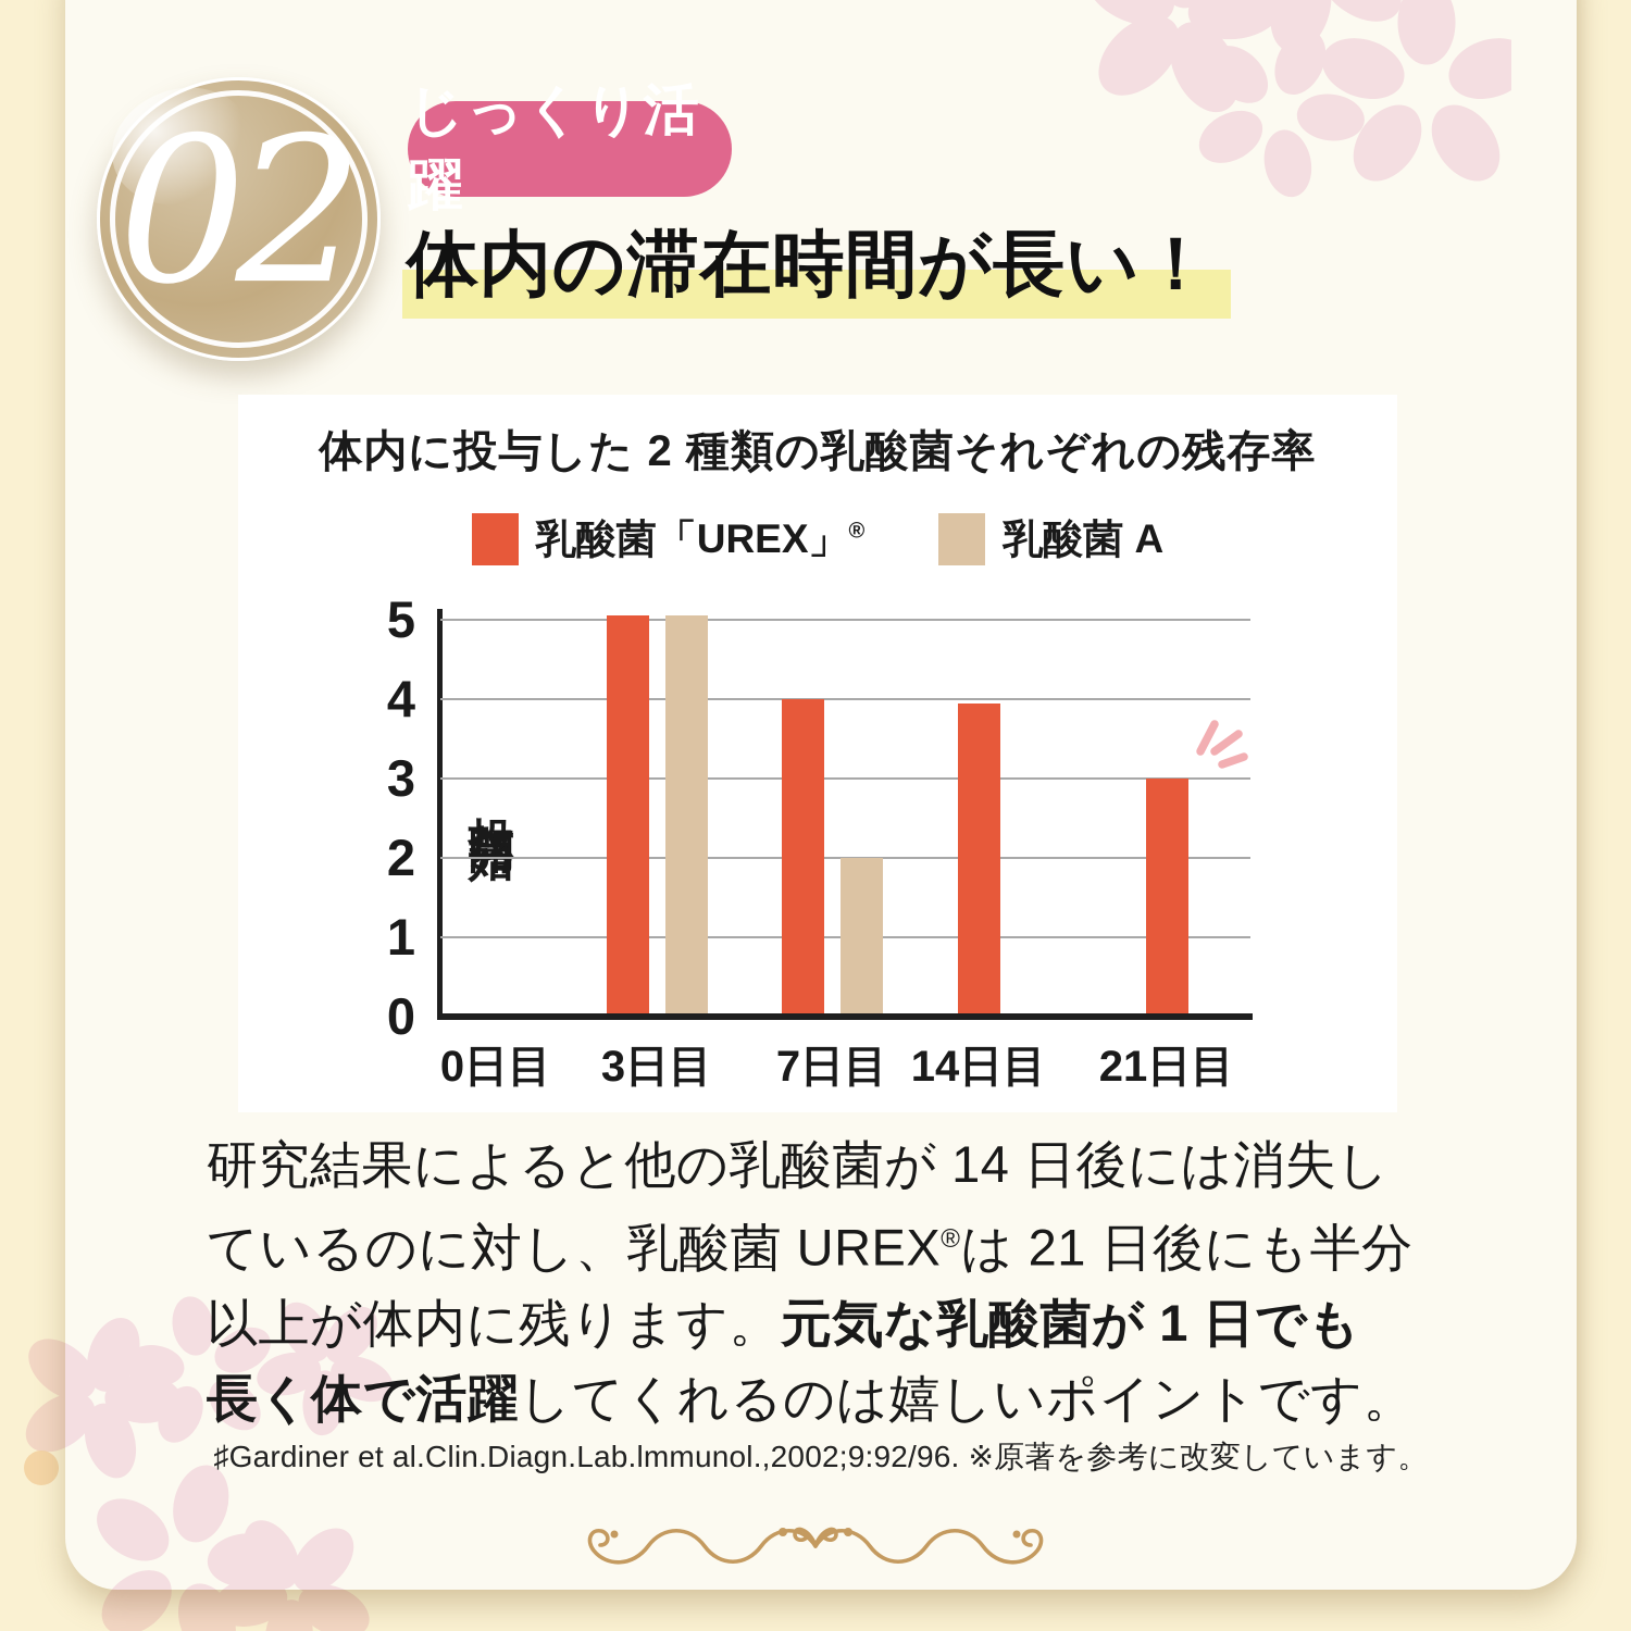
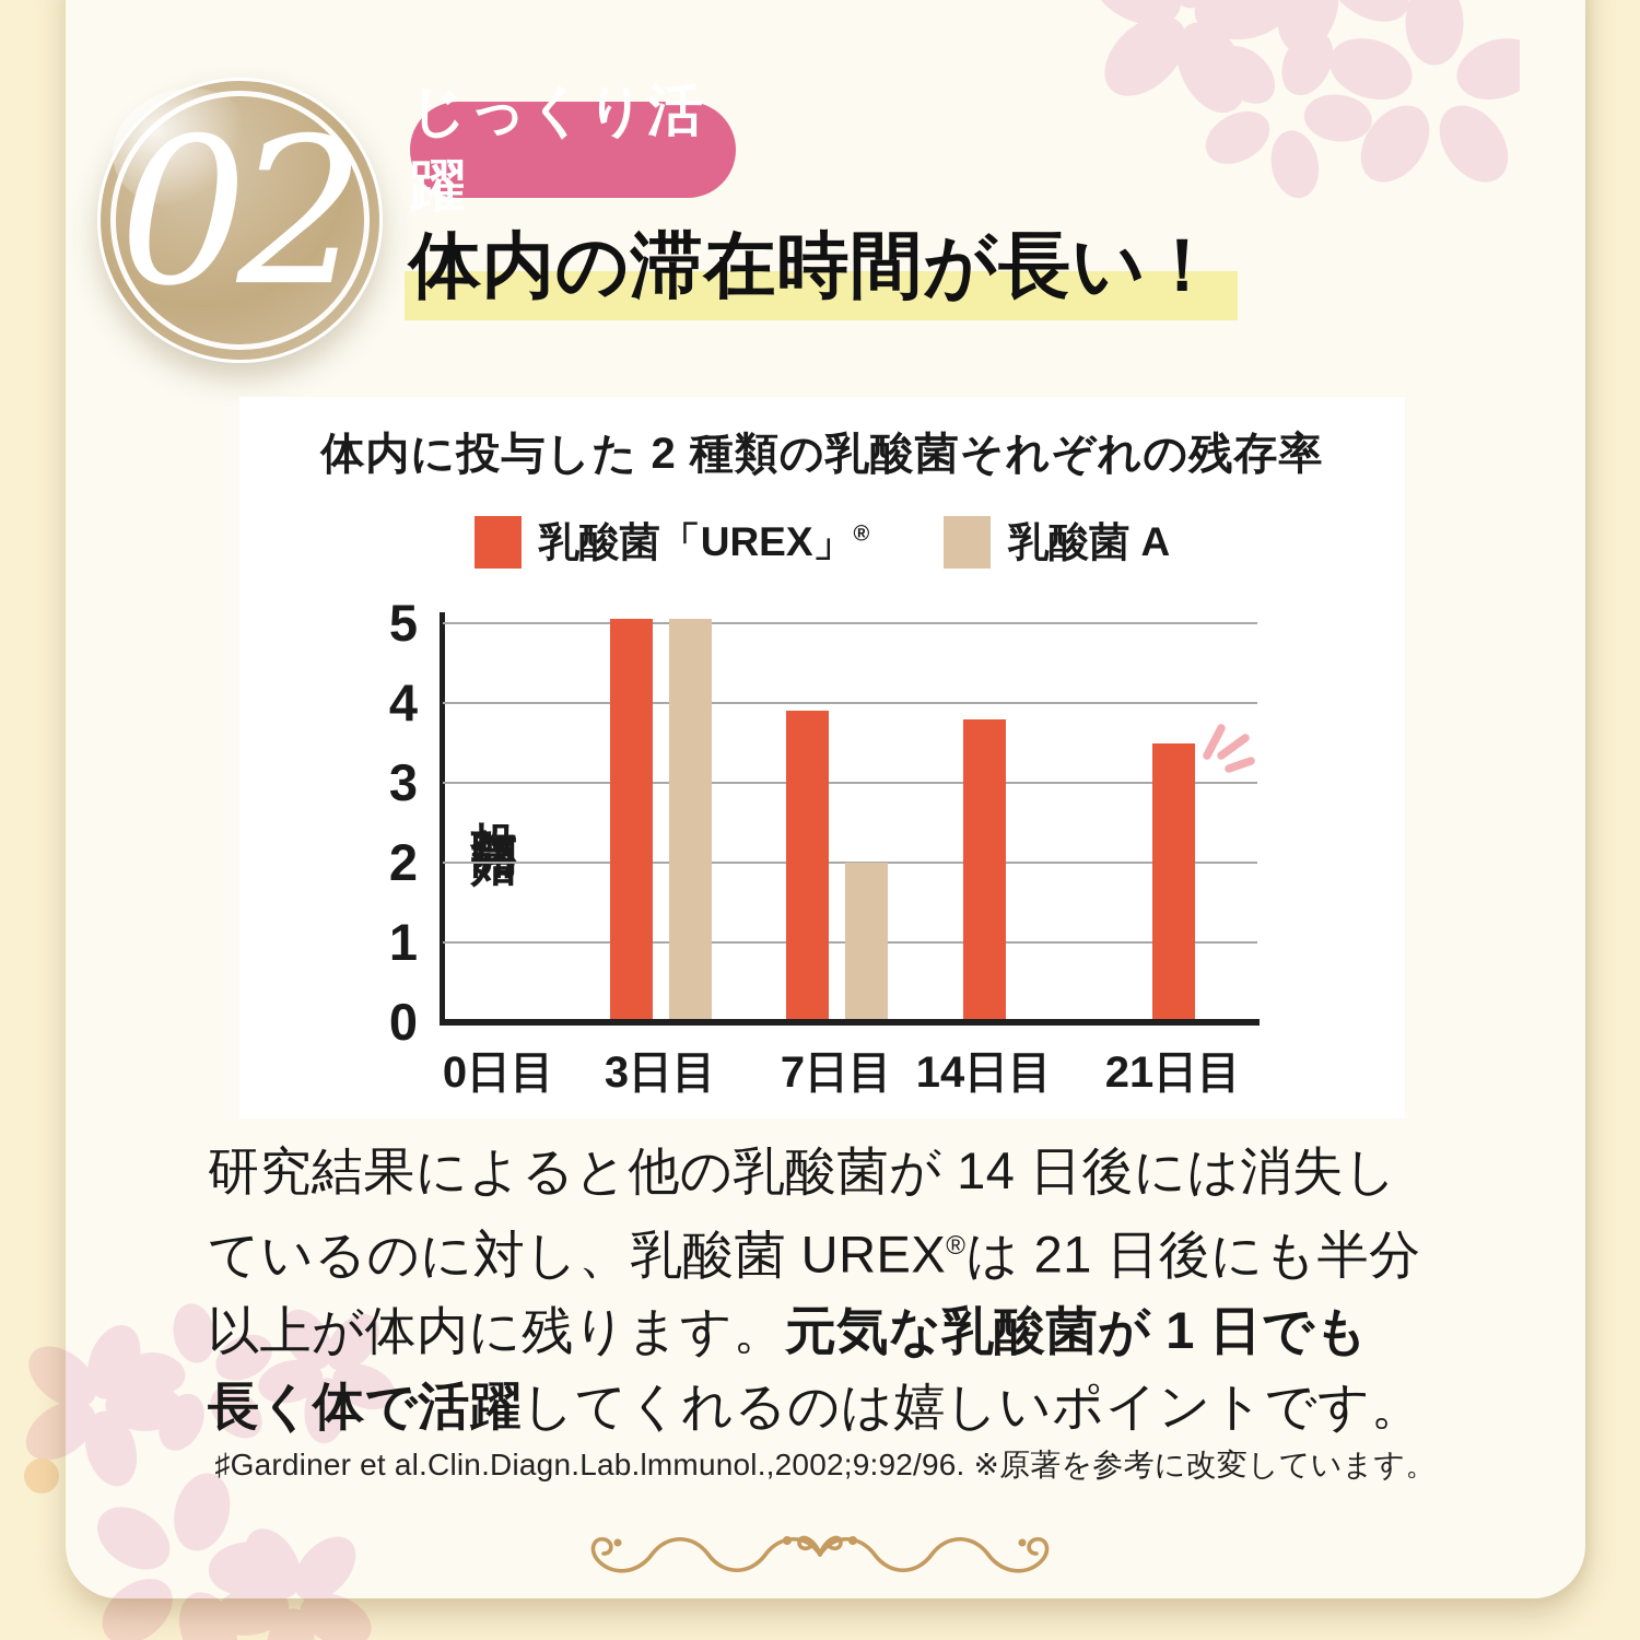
乳酸菌「UREX」/7日目: 4.0 -> 3.9
乳酸菌「UREX」/14日目: 4.0 -> 3.8
乳酸菌「UREX」/21日目: 3.0 -> 3.5
